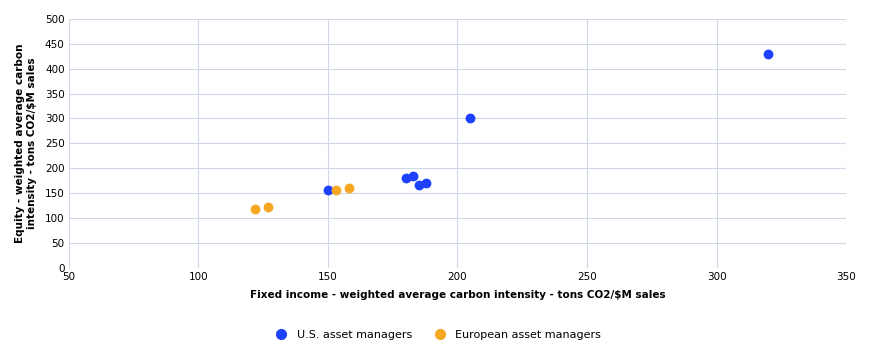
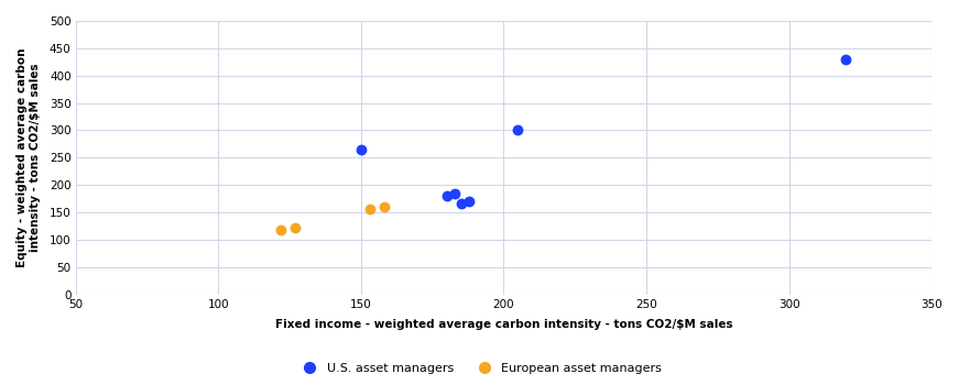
U.S. asset managers/150: 155 -> 265
